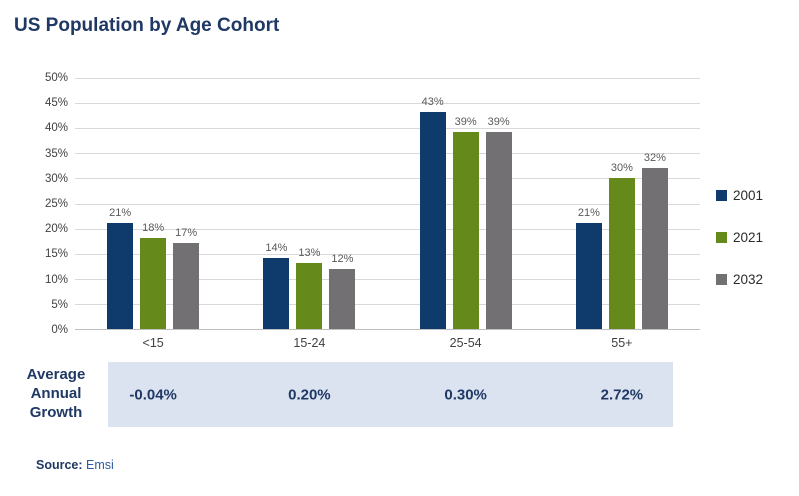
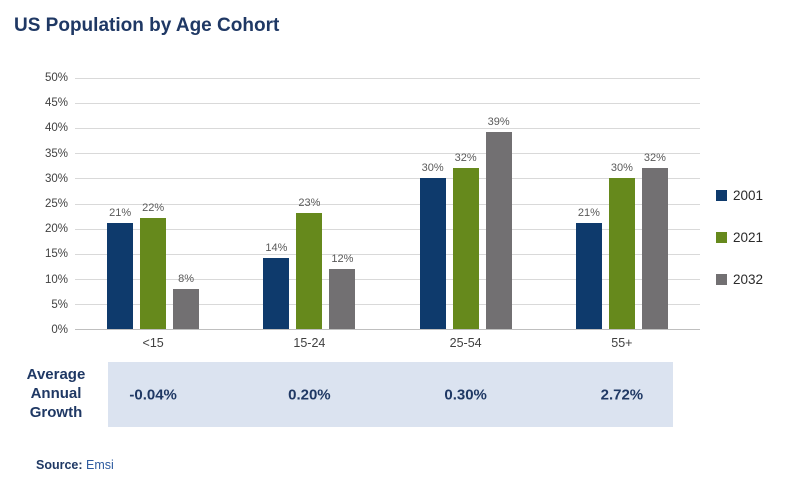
2021/<15: 18% -> 22%
2032/<15: 17% -> 8%
2021/15-24: 13% -> 23%
2001/25-54: 43% -> 30%
2021/25-54: 39% -> 32%
